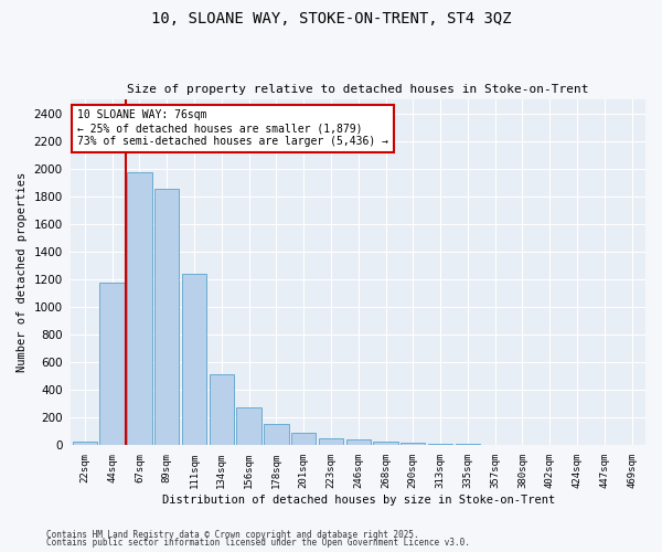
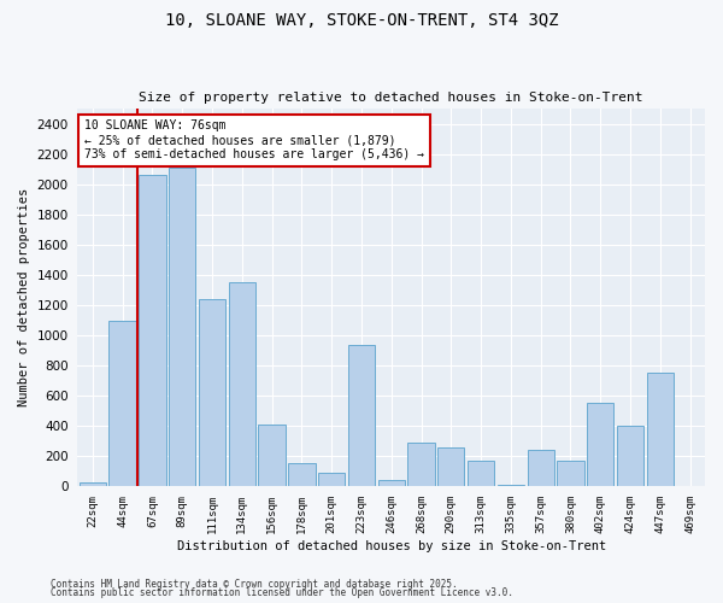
44sqm: 1180 -> 1100
67sqm: 1980 -> 2060
89sqm: 1860 -> 2110
134sqm: 520 -> 1350
156sqm: 280 -> 410
223sqm: 50 -> 940
268sqm: 30 -> 290
290sqm: 20 -> 260
313sqm: 20 -> 170
357sqm: 0 -> 240
380sqm: 0 -> 170
402sqm: 0 -> 550
424sqm: 0 -> 400
447sqm: 0 -> 750
